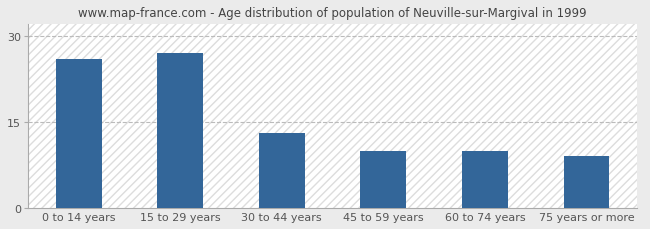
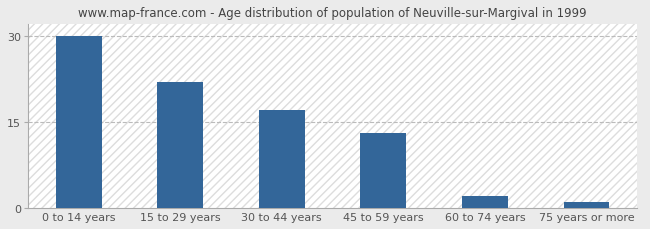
0 to 14 years: 26 -> 30
15 to 29 years: 27 -> 22
30 to 44 years: 13 -> 17
45 to 59 years: 10 -> 13
60 to 74 years: 10 -> 2
75 years or more: 9 -> 1
